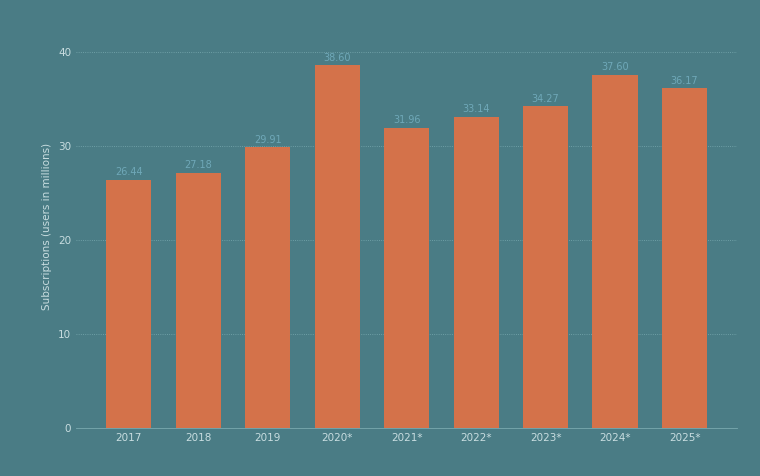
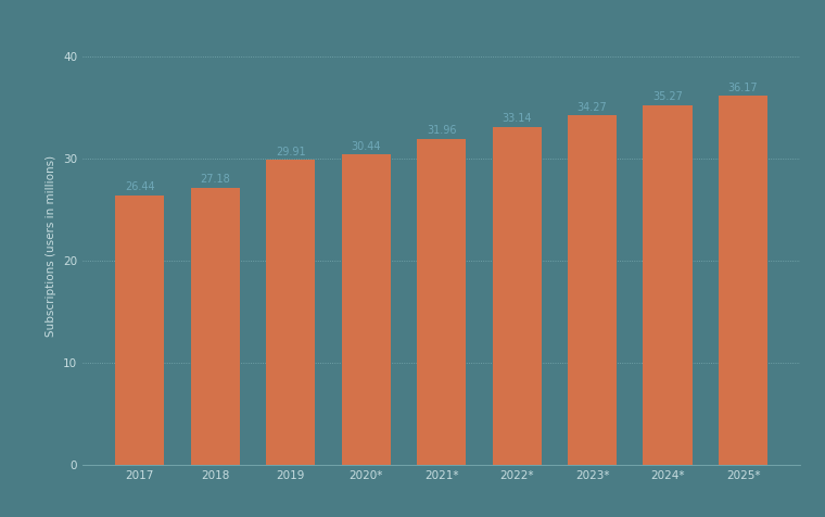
2020*: 38.6 -> 30.4
2024*: 37.6 -> 35.3
